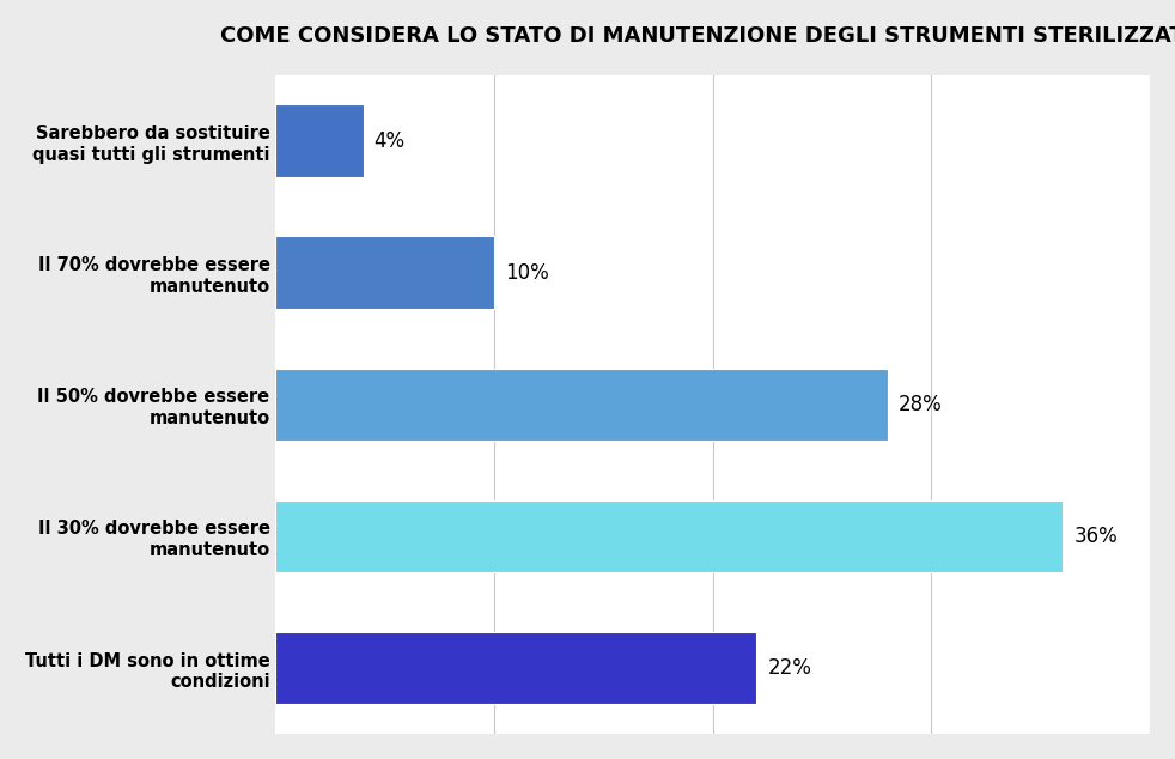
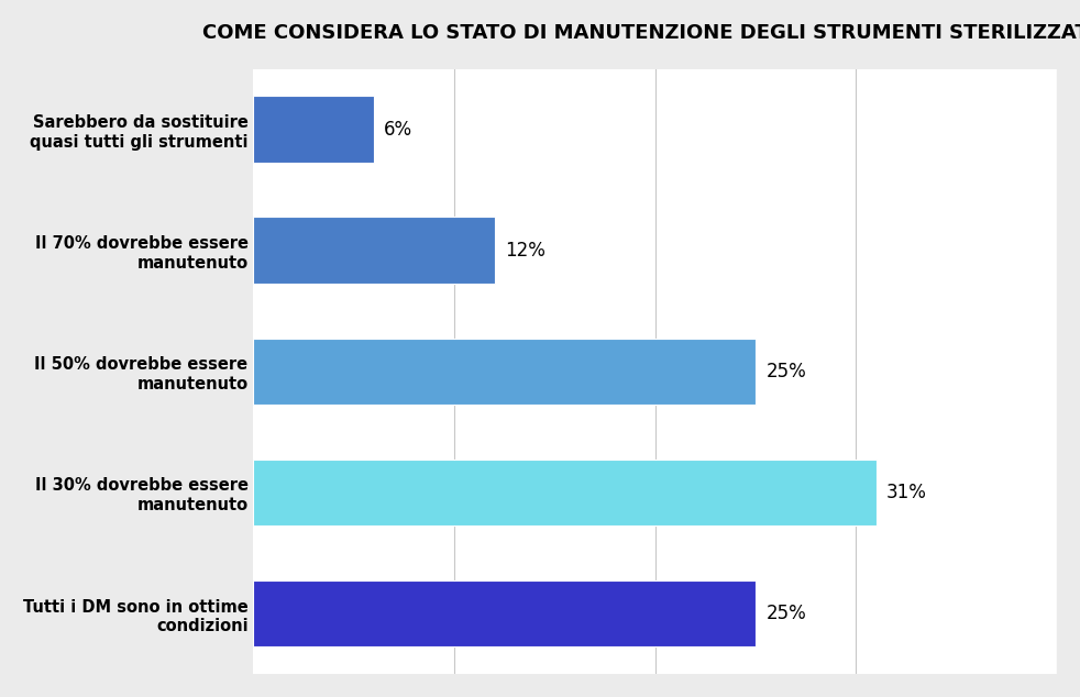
Sarebbero da sostituire quasi tutti gli strumenti: 4% -> 6%
Il 70% dovrebbe essere manutenuto: 10% -> 12%
Il 50% dovrebbe essere manutenuto: 28% -> 25%
Il 30% dovrebbe essere manutenuto: 36% -> 31%
Tutti i DM sono in ottime condizioni: 22% -> 25%
